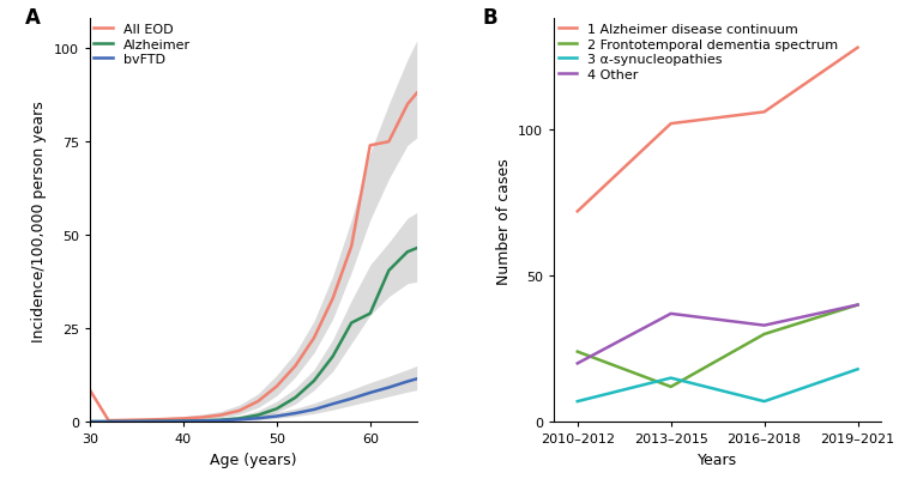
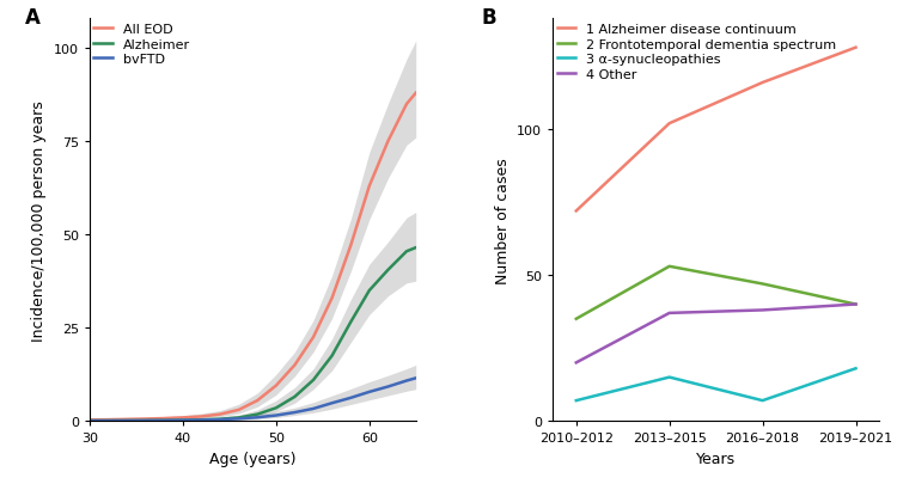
All EOD/30: 8.5 -> 0.3
All EOD/60: 74.0 -> 63.0
Alzheimer/60: 29.0 -> 35.0
2 Frontotemporal dementia spectrum/2010–2012: 24 -> 35
2 Frontotemporal dementia spectrum/2013–2015: 12 -> 53
1 Alzheimer disease continuum/2016–2018: 106 -> 116
2 Frontotemporal dementia spectrum/2016–2018: 30 -> 47
4 Other/2016–2018: 33 -> 38
